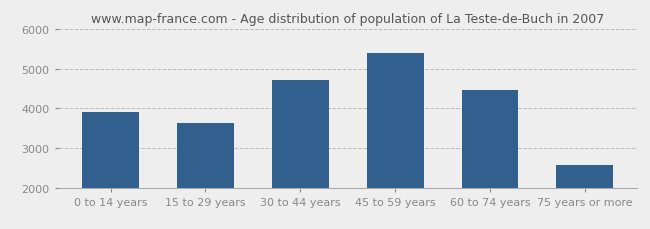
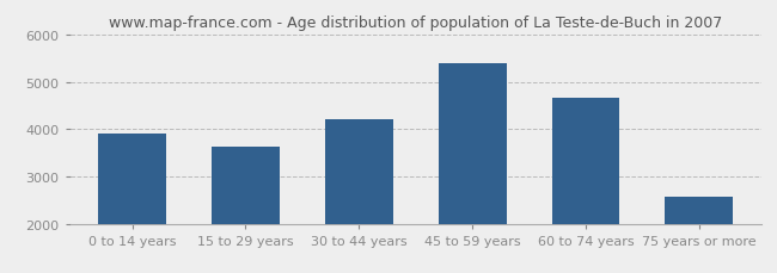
30 to 44 years: 4720 -> 4200
60 to 74 years: 4460 -> 4650
